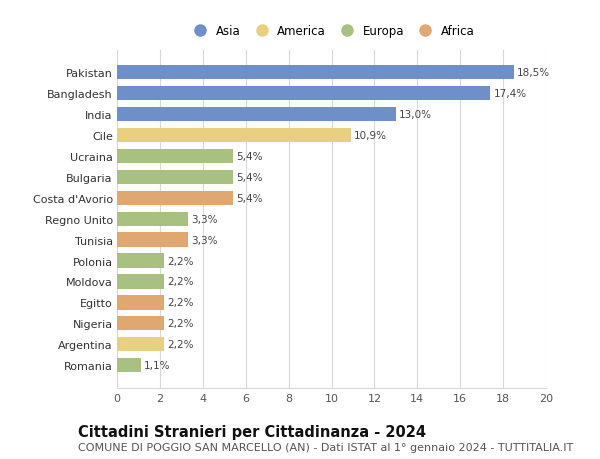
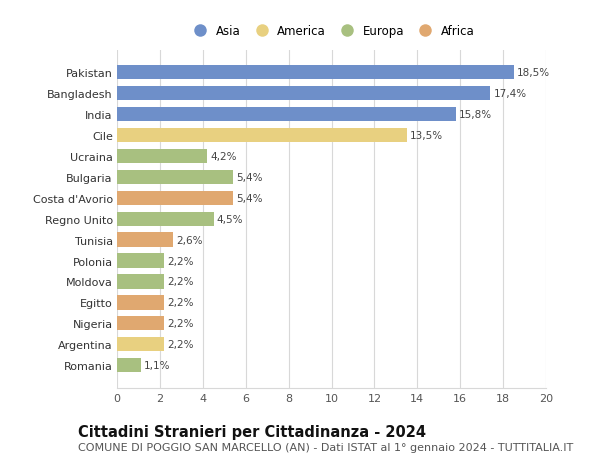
India: 13,0% -> 15,8%
Cile: 10,9% -> 13,5%
Ucraina: 5,4% -> 4,2%
Regno Unito: 3,3% -> 4,5%
Tunisia: 3,3% -> 2,6%
